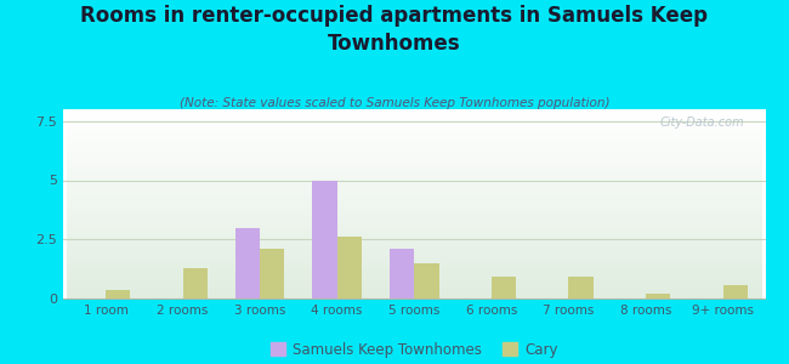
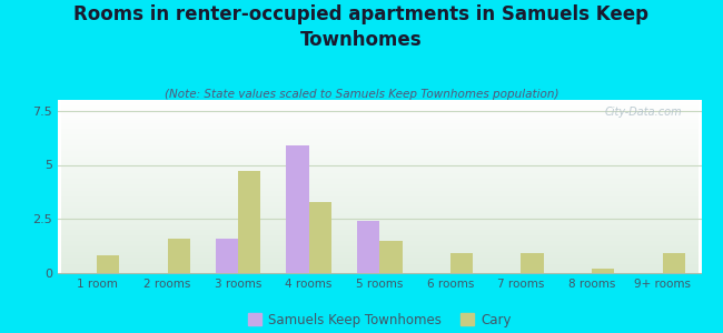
Cary/1 room: 0.3 -> 0.8
Cary/2 rooms: 1.3 -> 1.6
Samuels Keep Townhomes/3 rooms: 3.0 -> 1.6
Cary/3 rooms: 2.1 -> 4.7
Samuels Keep Townhomes/4 rooms: 5.0 -> 5.9
Cary/4 rooms: 2.6 -> 3.3
Samuels Keep Townhomes/5 rooms: 2.1 -> 2.4
Cary/9+ rooms: 0.6 -> 0.9
